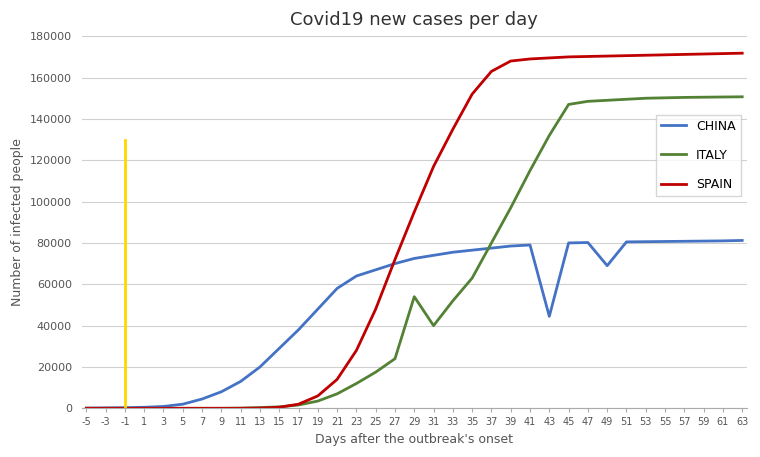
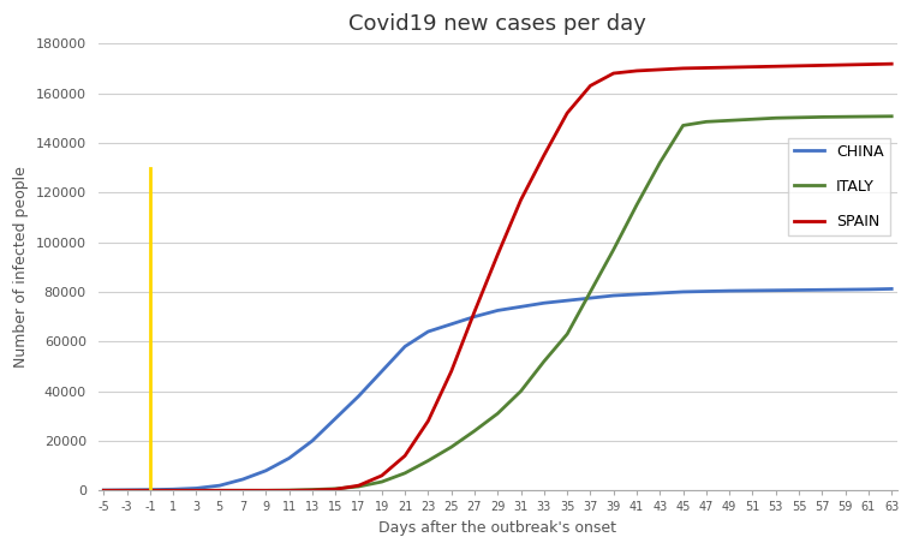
ITALY/29: 54000 -> 31000
CHINA/43: 44500 -> 79500
CHINA/49: 69000 -> 80400
